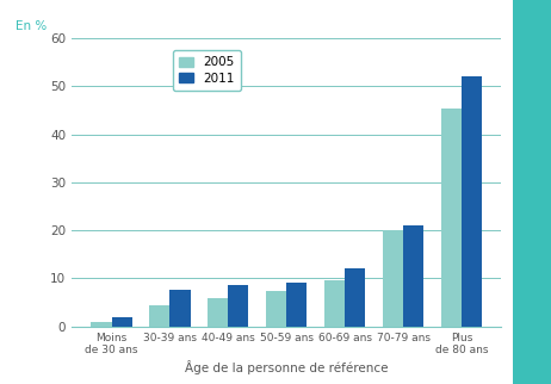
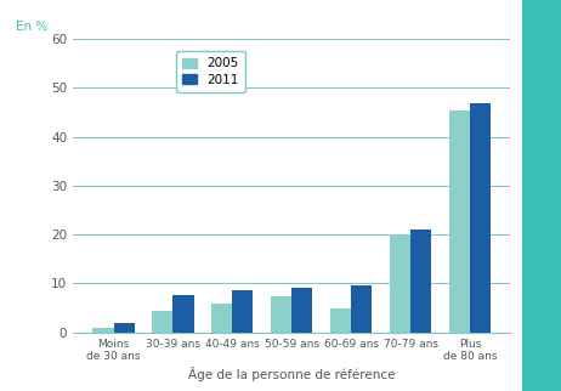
2005/60-69 ans: 9.5 -> 5.0
2011/60-69 ans: 12.2 -> 9.5
2011/Plus de 80 ans: 52.0 -> 47.0
